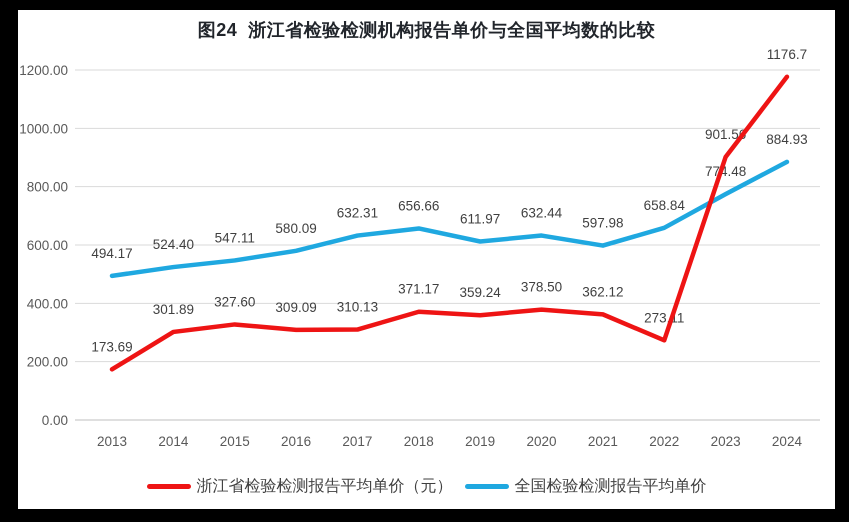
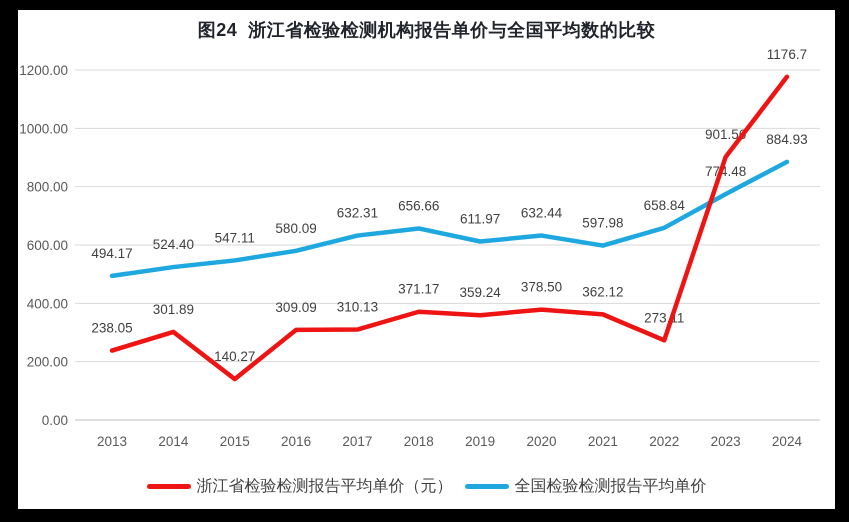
浙江省检验检测报告平均单价（元）/2013: 173.69 -> 238.05
浙江省检验检测报告平均单价（元）/2015: 327.60 -> 140.27
